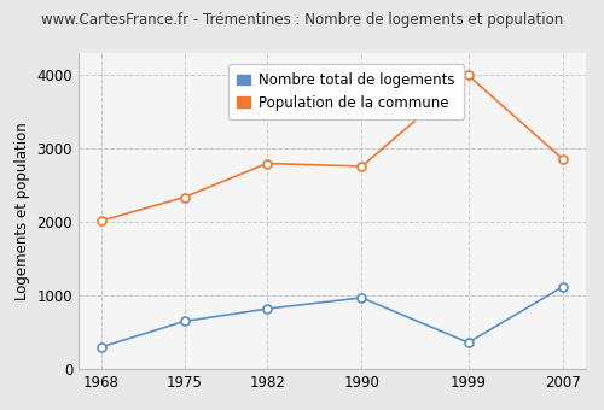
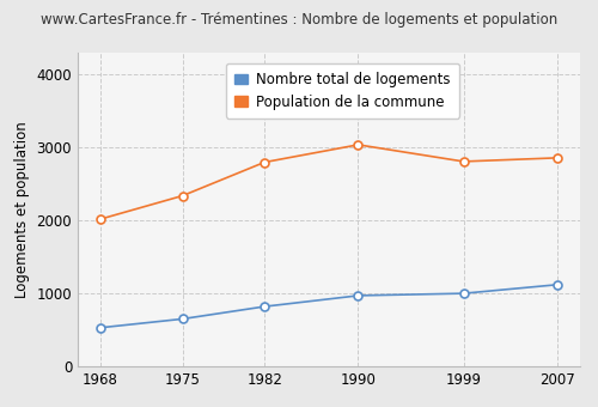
Nombre total de logements/1968: 300 -> 530
Population de la commune/1990: 2760 -> 3040
Nombre total de logements/1999: 360 -> 1000
Population de la commune/1999: 4000 -> 2810
